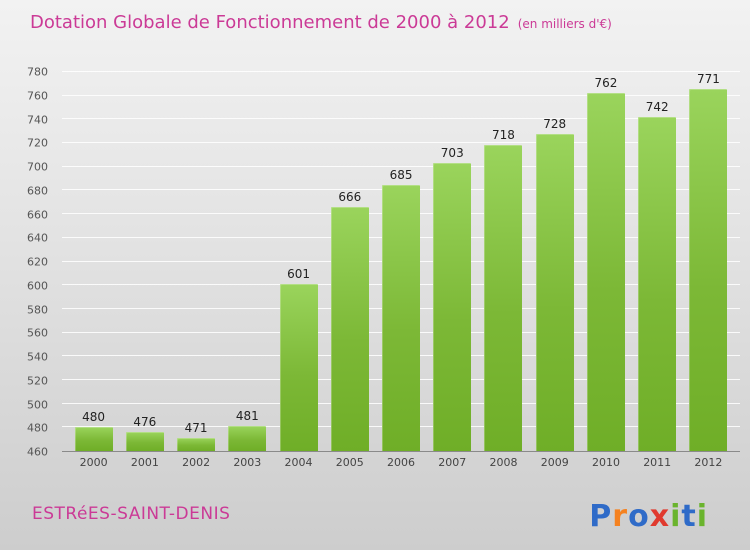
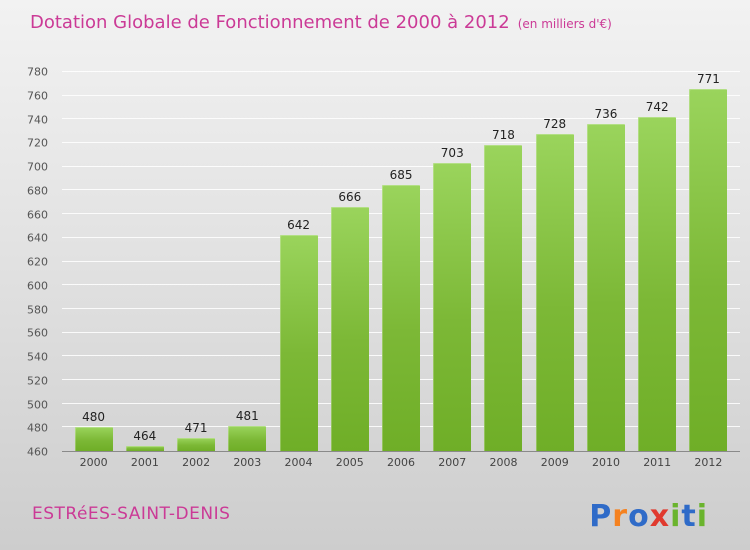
2001: 476 -> 464
2004: 601 -> 642
2010: 762 -> 736
